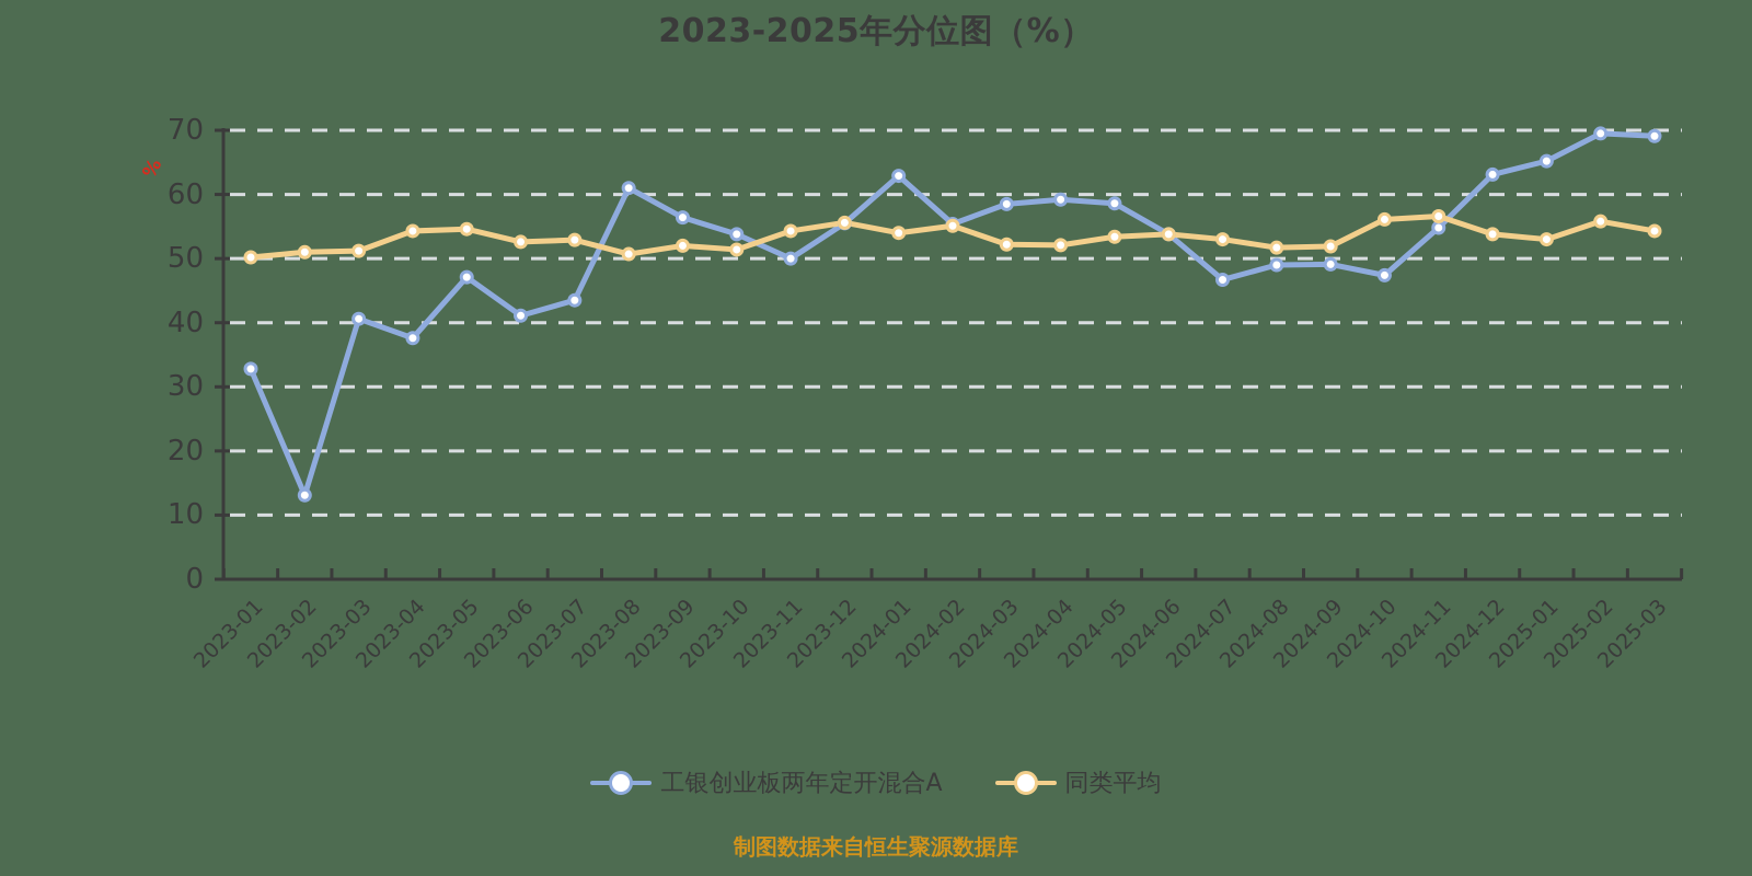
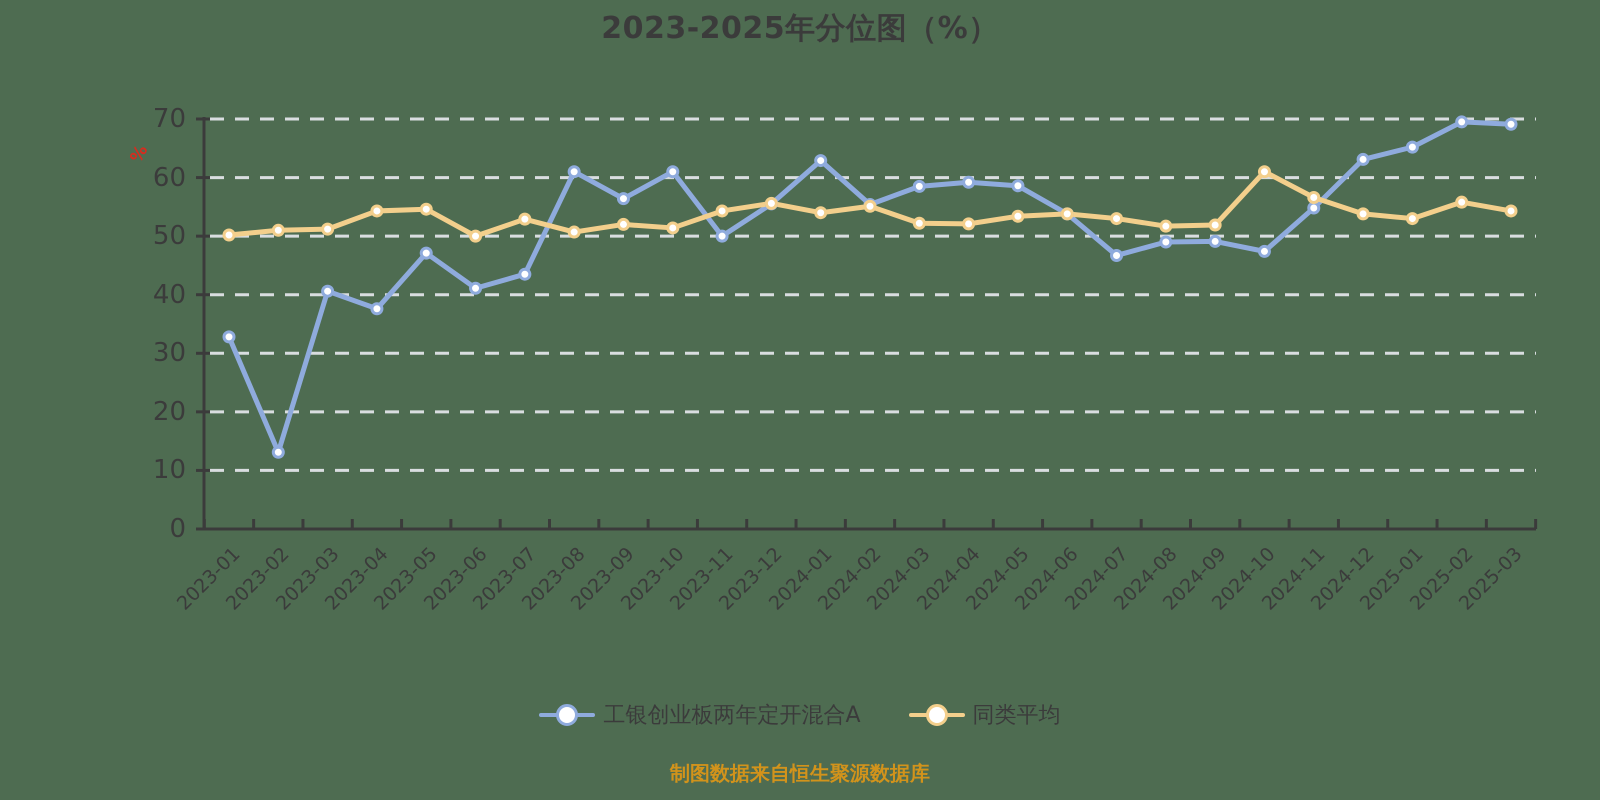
同类平均/2023-06: 53 -> 50
工银创业板两年定开混合A/2023-10: 54 -> 61
同类平均/2024-10: 56 -> 61
